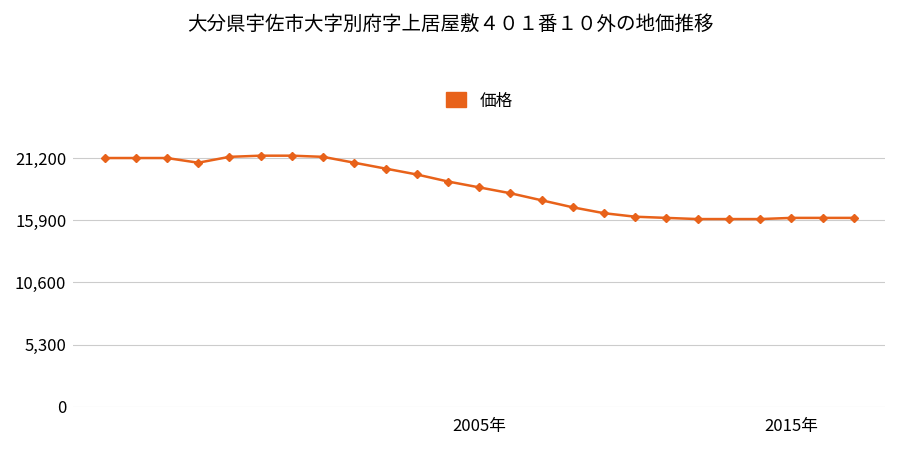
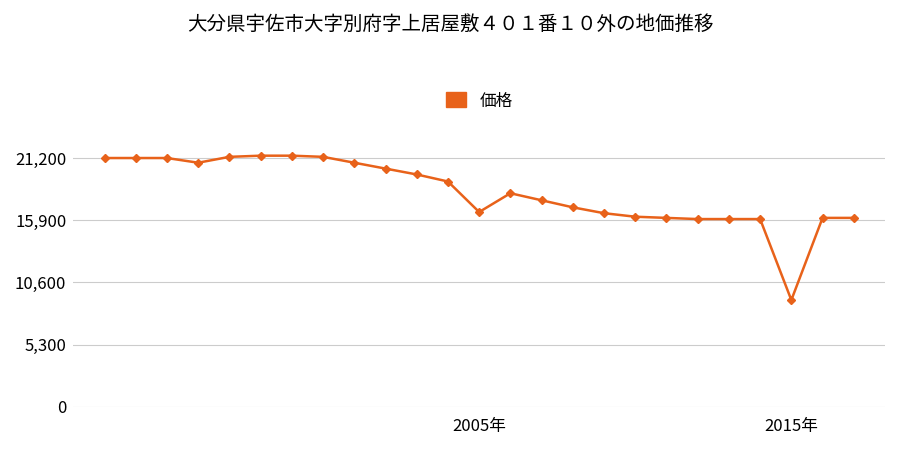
2005年: 18,700 -> 16,600
2015年: 16,100 -> 9,100
